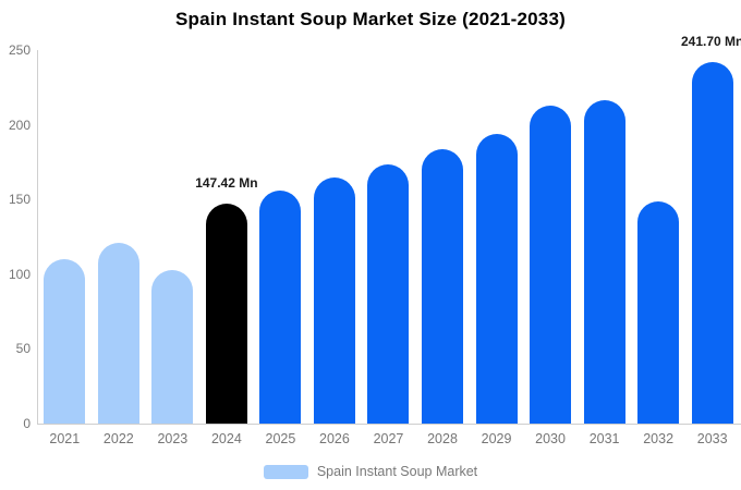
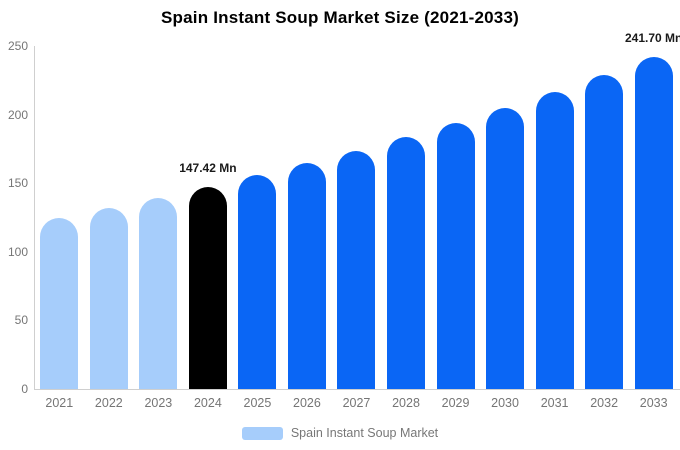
2021: 110 -> 125
2022: 121 -> 132
2023: 103 -> 140
2030: 213 -> 205
2032: 149 -> 229
